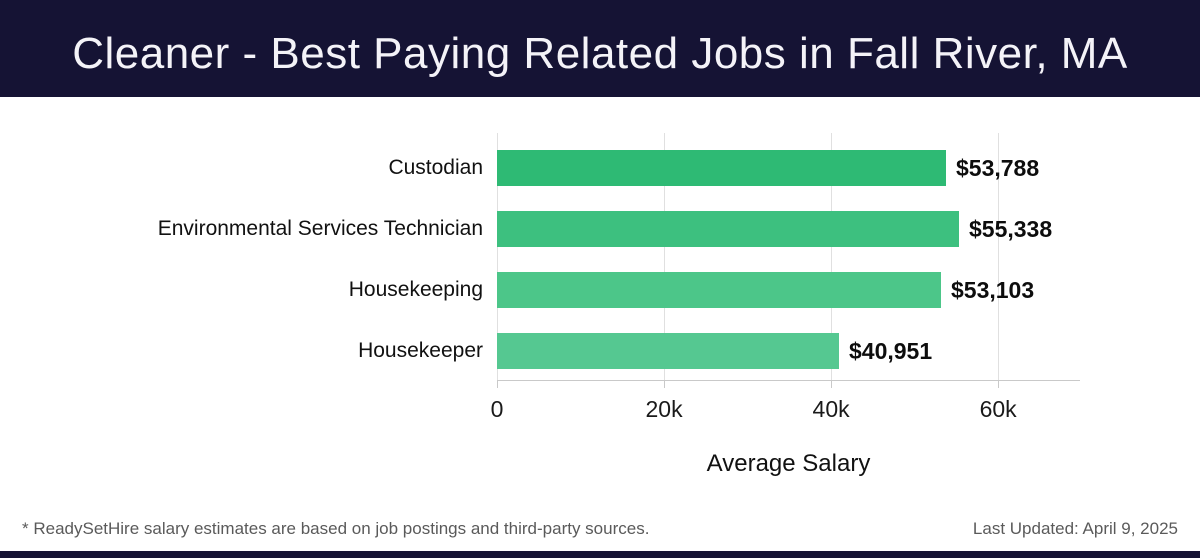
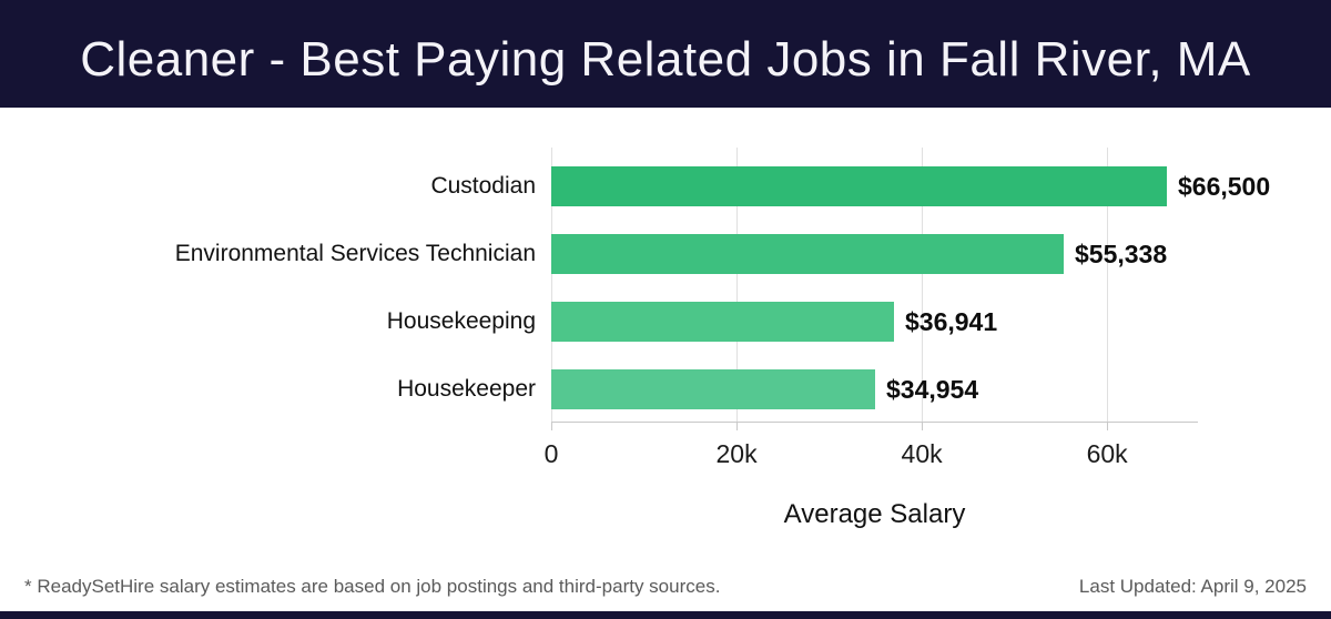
Custodian: $53,788 -> $66,500
Housekeeping: $53,103 -> $36,941
Housekeeper: $40,951 -> $34,954
